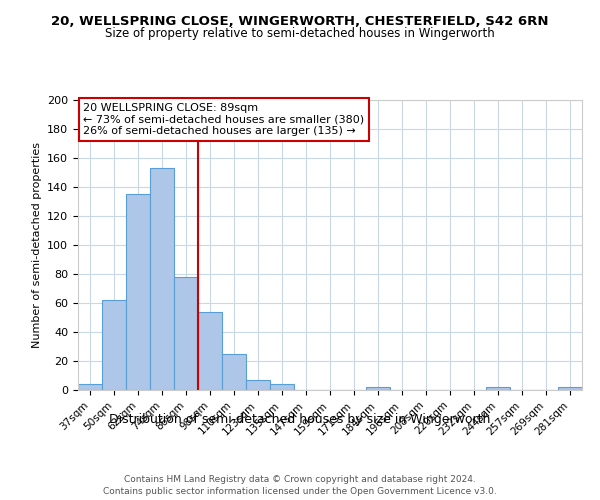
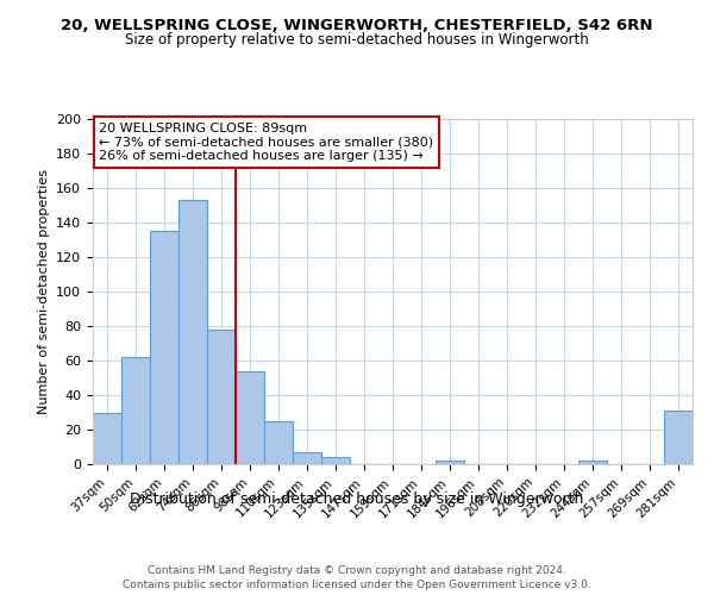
37sqm: 4 -> 30
281sqm: 2 -> 31
